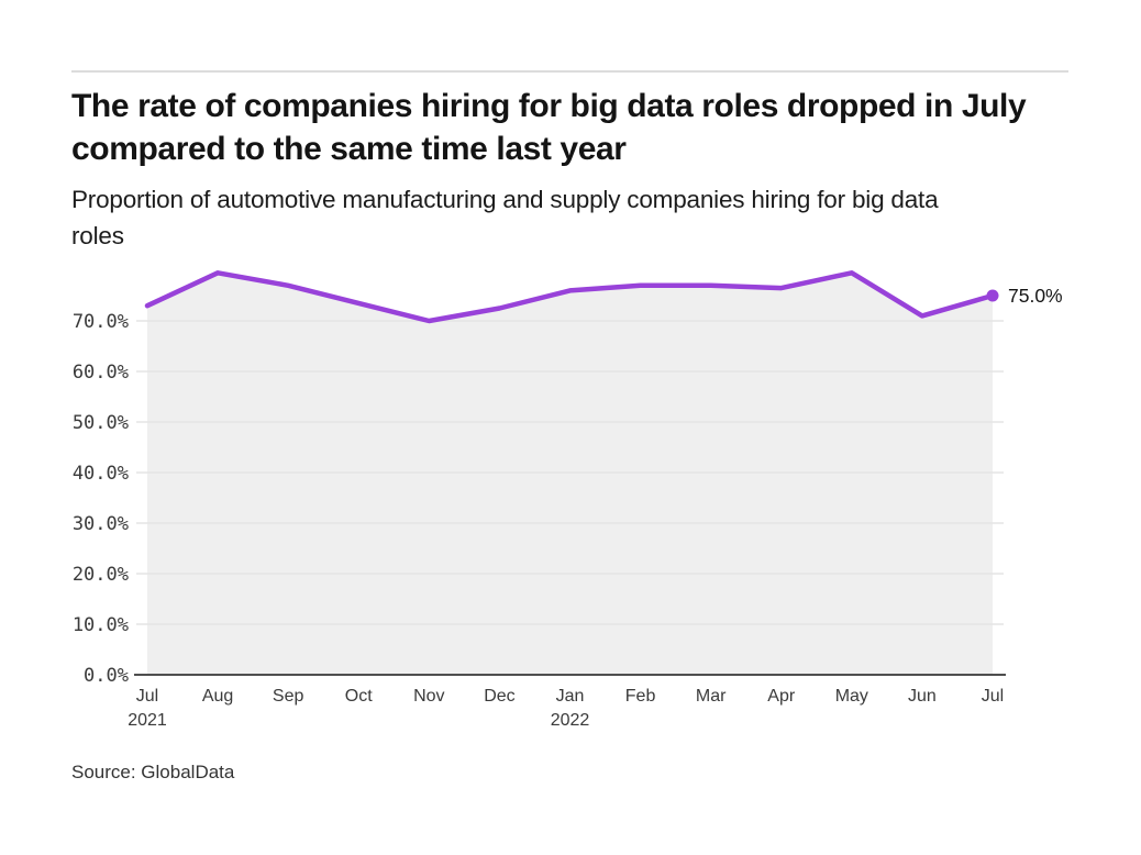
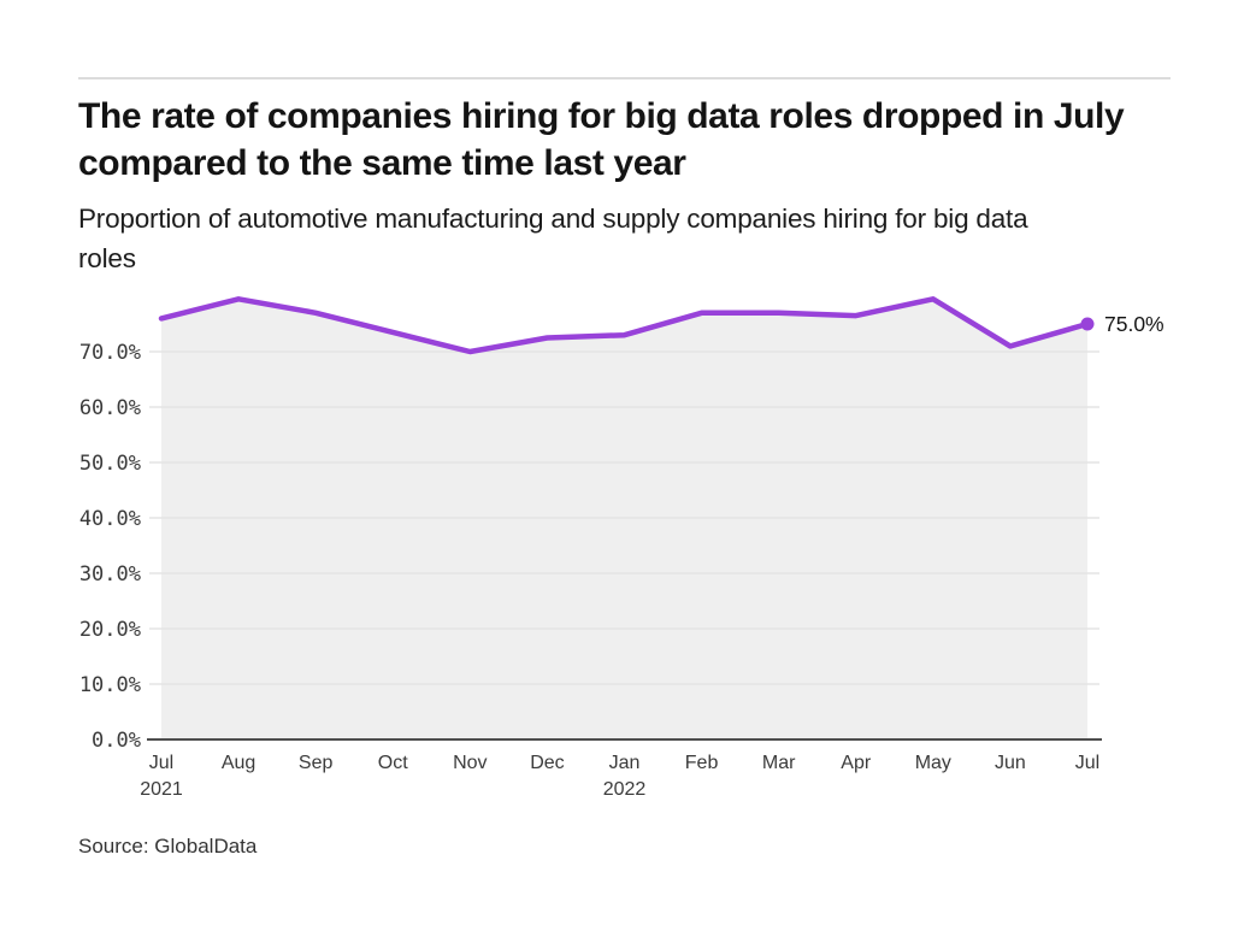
Jul 2021: 73% -> 76%
Jan 2022: 76% -> 73%
